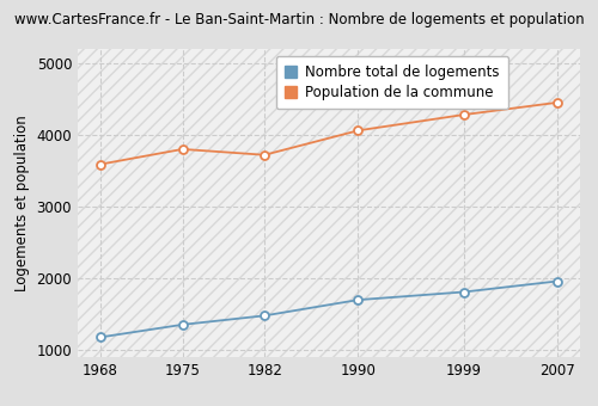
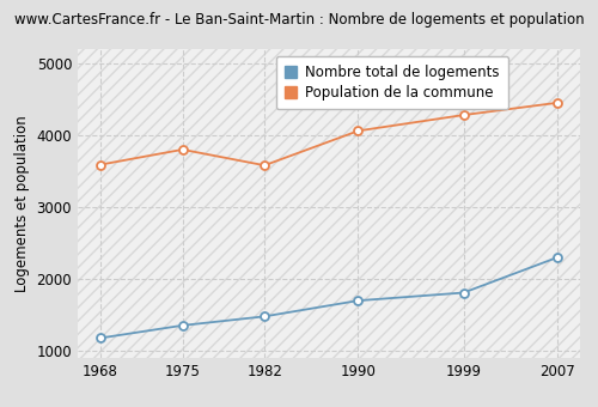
Population de la commune/1982: 3720 -> 3580
Nombre total de logements/2007: 1960 -> 2300
